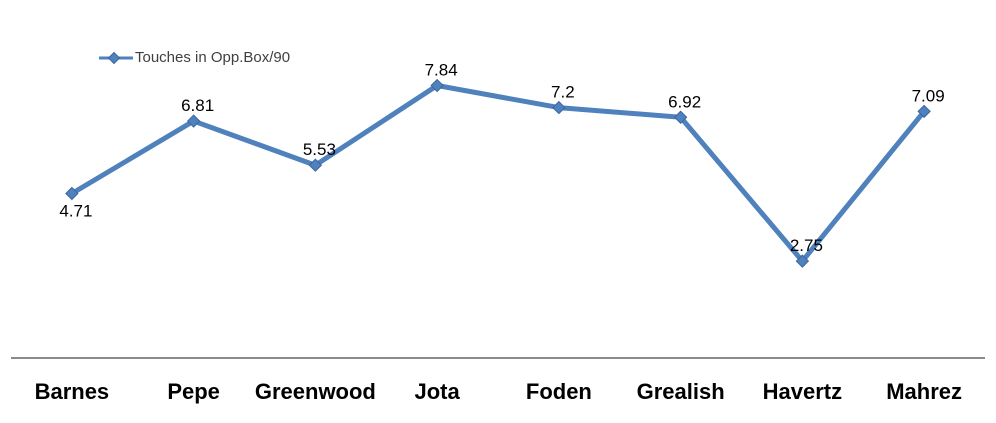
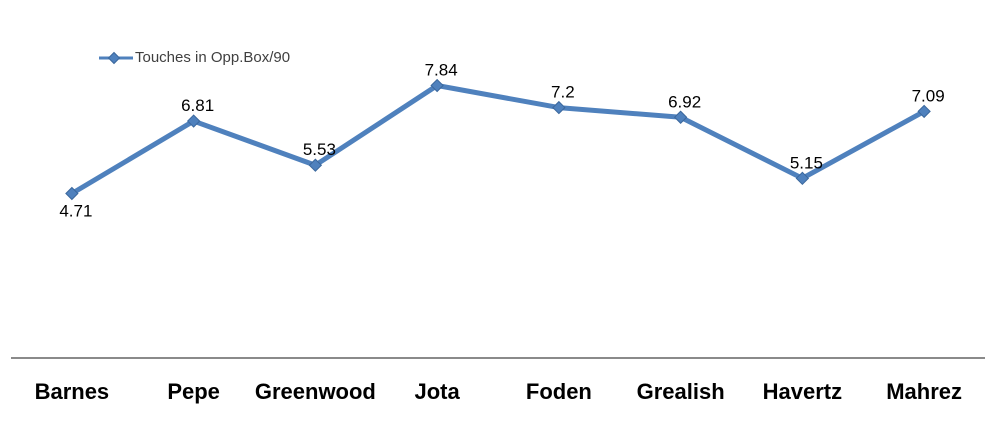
Havertz: 2.75 -> 5.15
